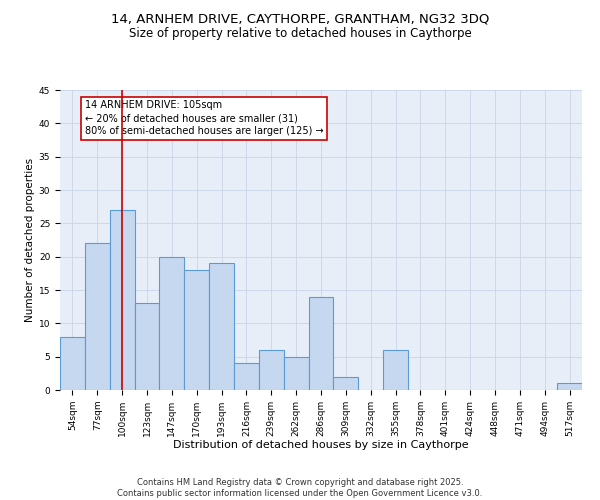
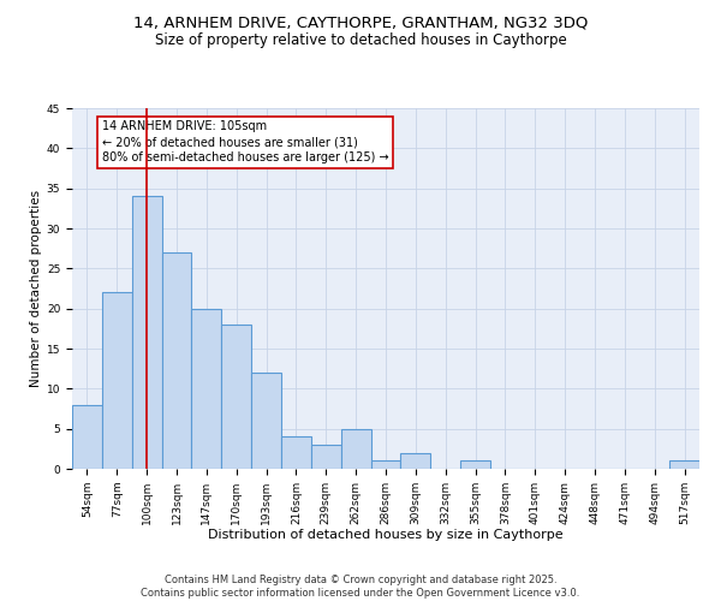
100sqm: 27 -> 34
123sqm: 13 -> 27
193sqm: 19 -> 12
239sqm: 6 -> 3
286sqm: 14 -> 1
355sqm: 6 -> 1
